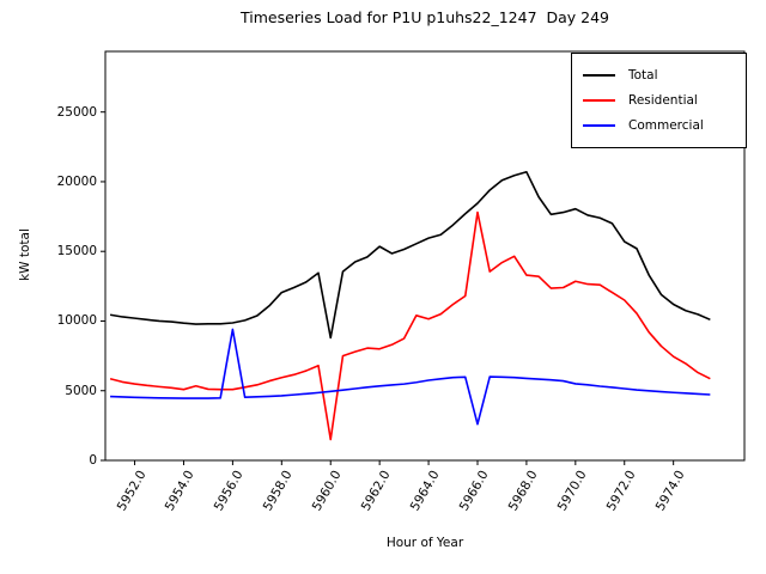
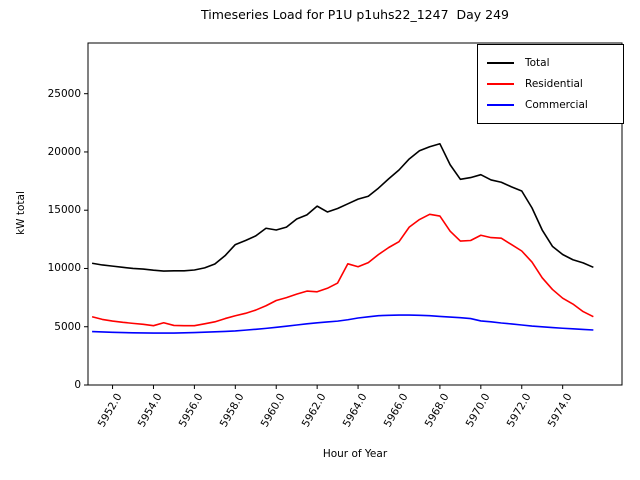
Commercial/5956.0: 9400 -> 4500
Total/5960.0: 8800 -> 13300
Residential/5960.0: 1500 -> 7200
Residential/5966.0: 17800 -> 12300
Commercial/5966.0: 2600 -> 6000
Residential/5968.0: 13300 -> 14500
Total/5972.0: 15700 -> 16600
